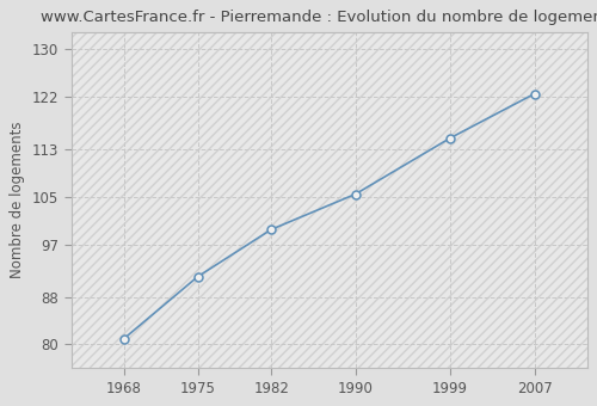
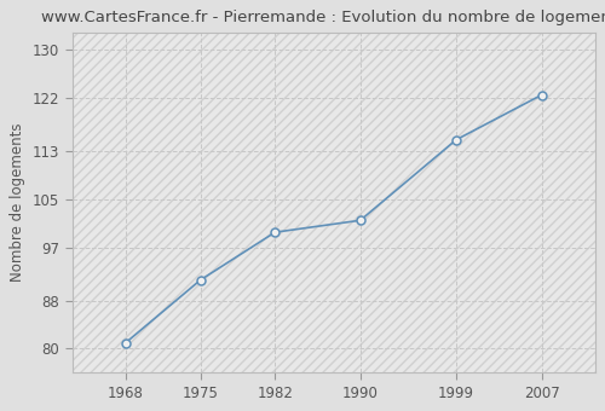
1990: 105.5 -> 101.5
